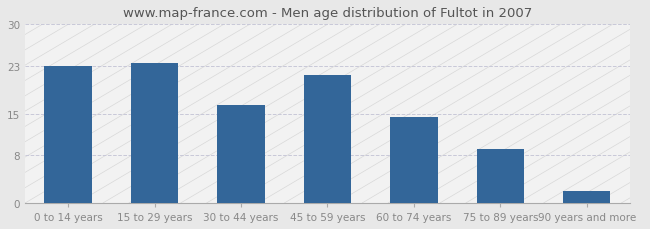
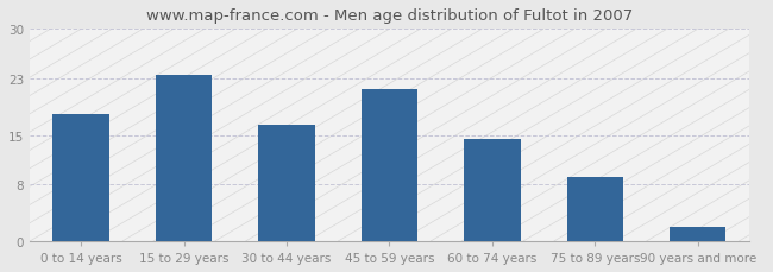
0 to 14 years: 23.0 -> 18.0
